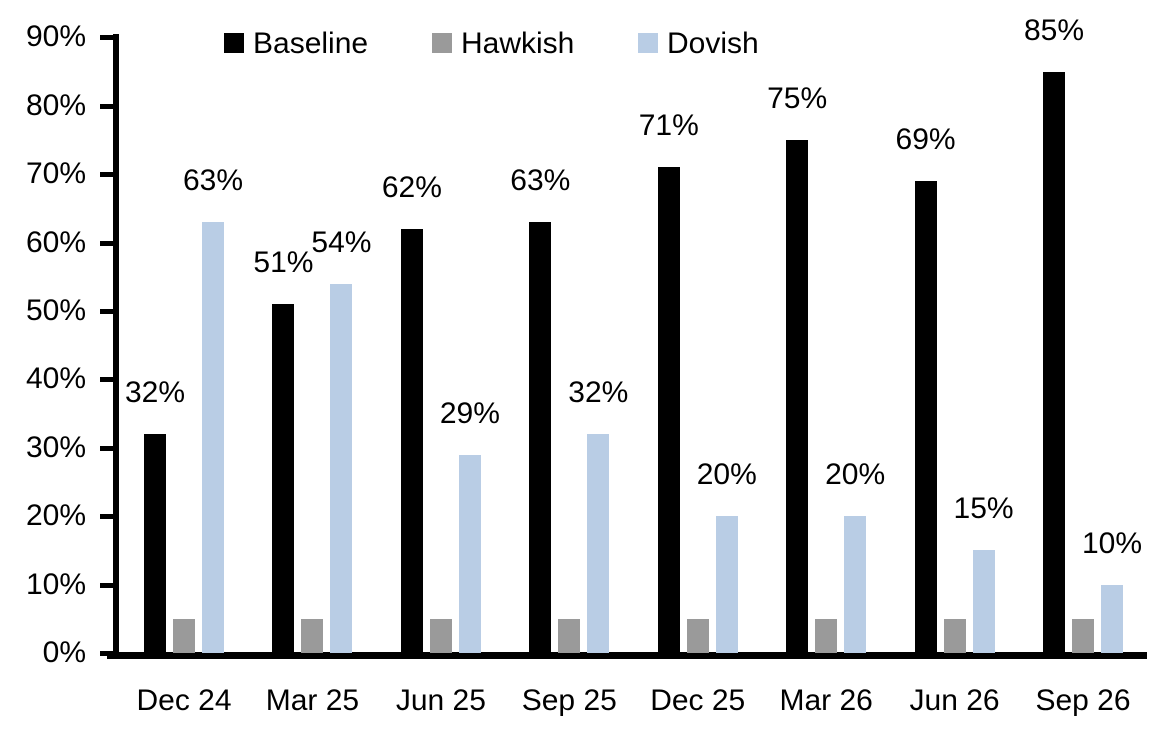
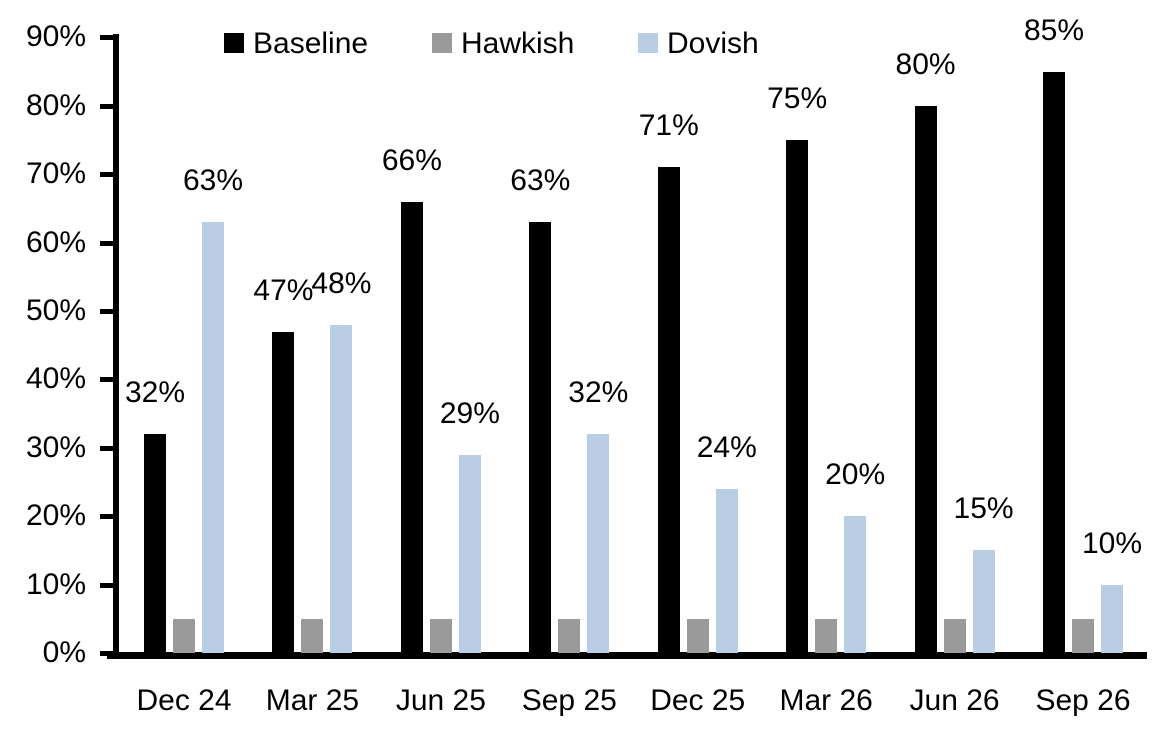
Baseline/Mar 25: 51% -> 47%
Dovish/Mar 25: 54% -> 48%
Baseline/Jun 25: 62% -> 66%
Dovish/Dec 25: 20% -> 24%
Baseline/Jun 26: 69% -> 80%
